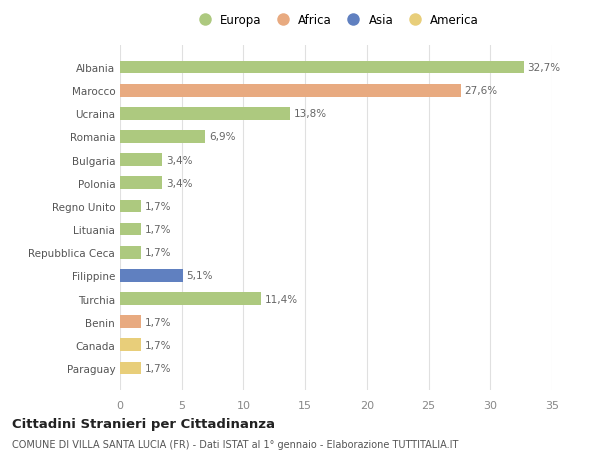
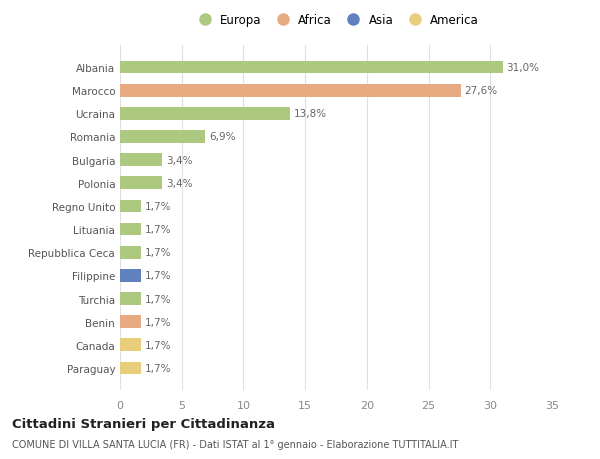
Albania: 32,7% -> 31,0%
Filippine: 5,1% -> 1,7%
Turchia: 11,4% -> 1,7%
